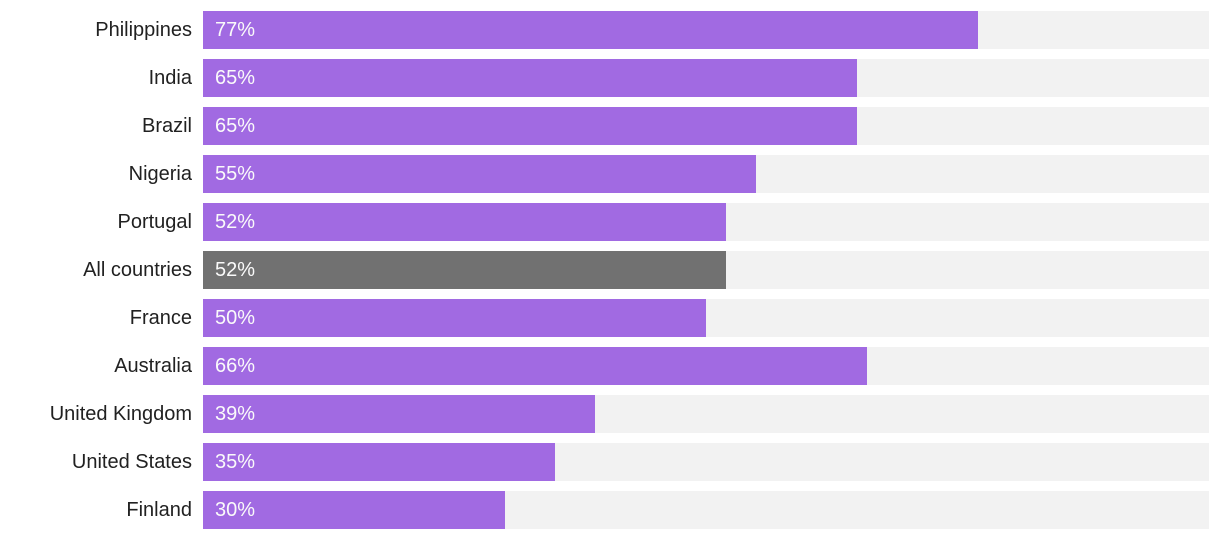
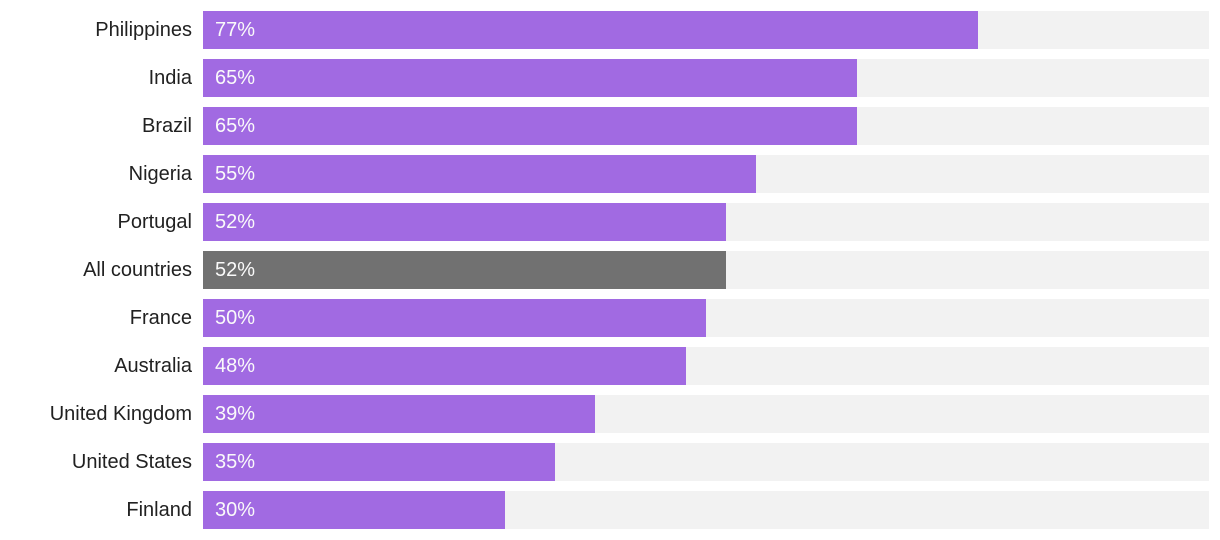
Australia: 66% -> 48%
